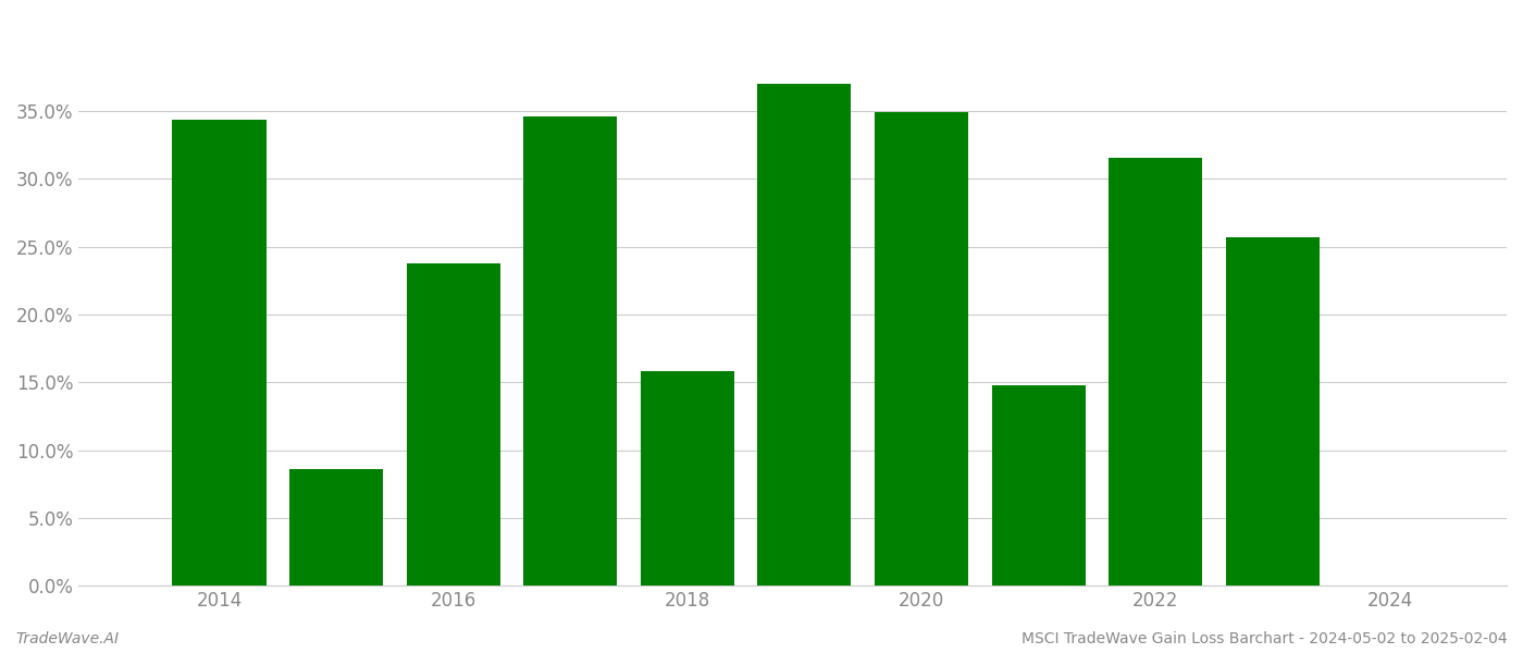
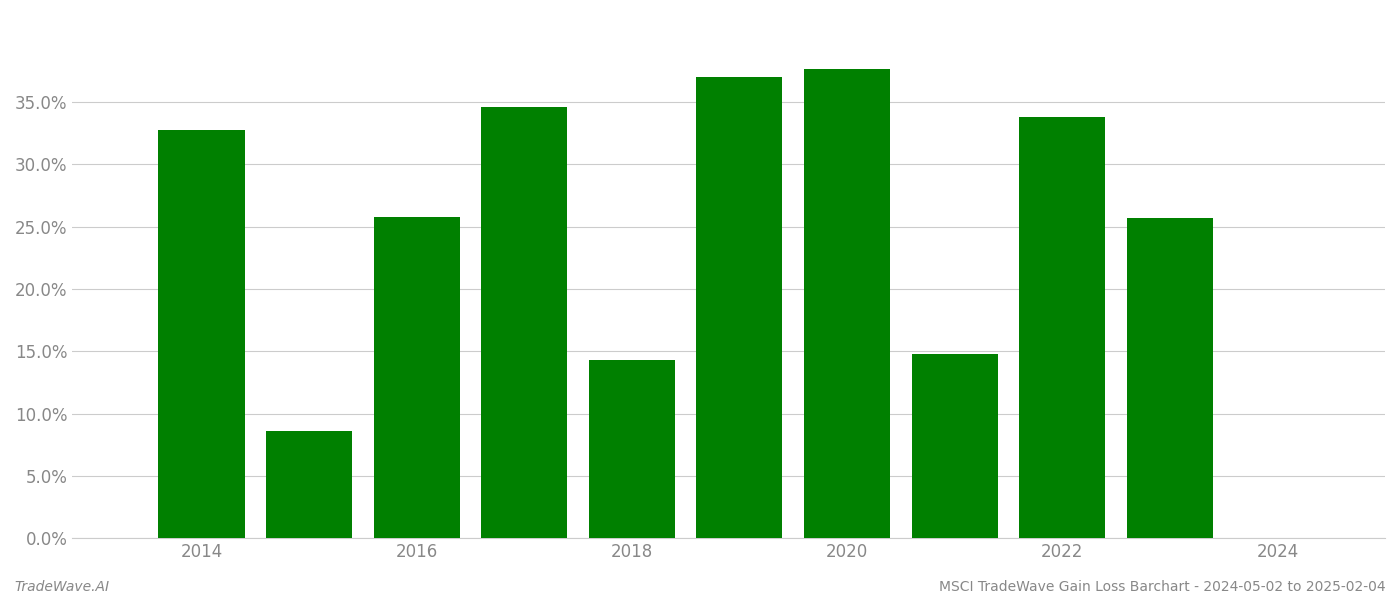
2014: 34.4% -> 32.8%
2016: 23.8% -> 25.8%
2018: 15.8% -> 14.3%
2020: 34.9% -> 37.7%
2022: 31.6% -> 33.8%
